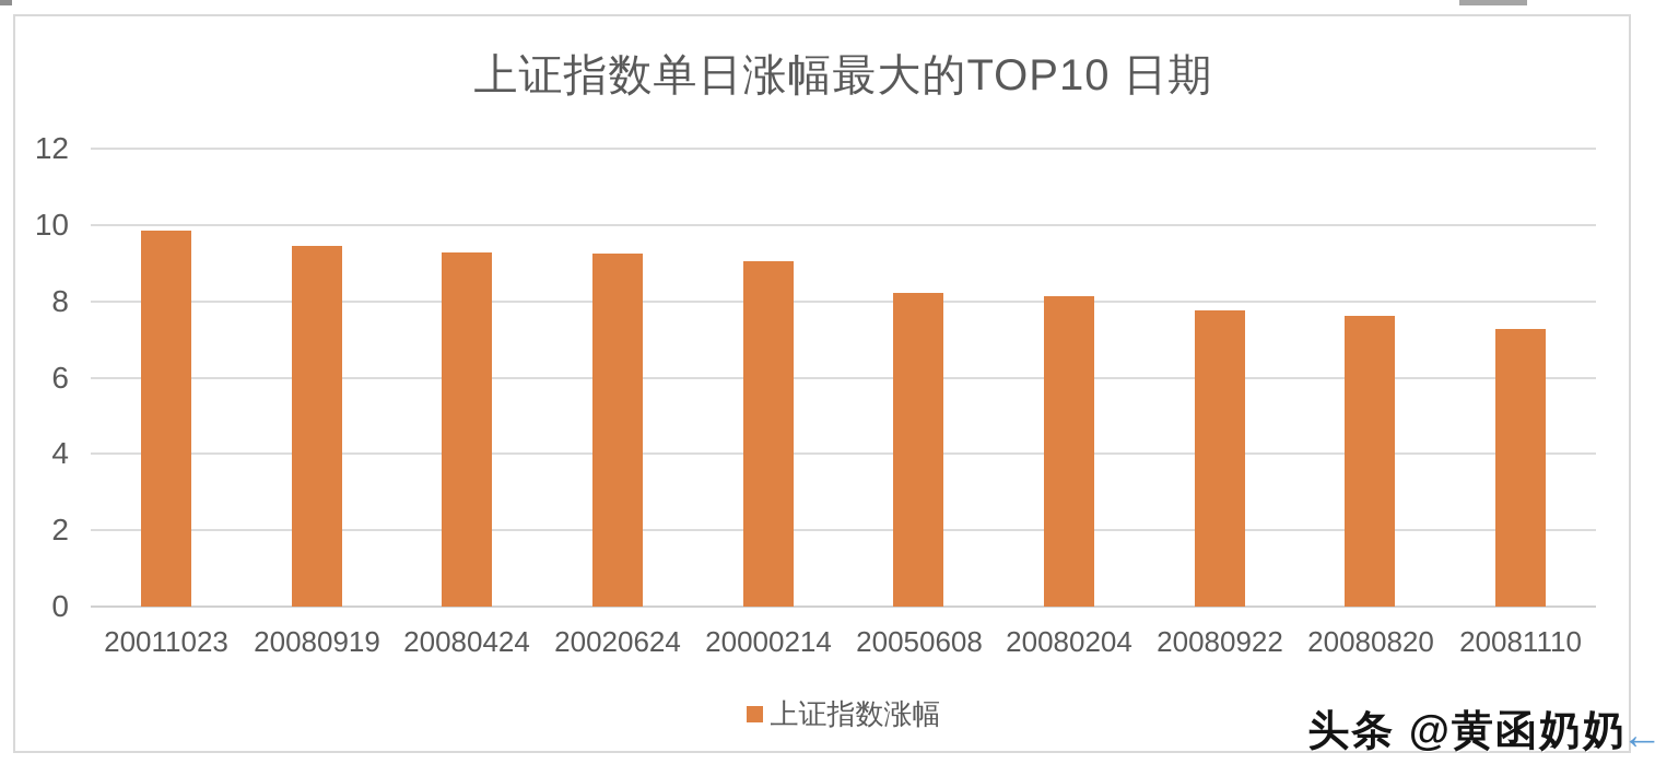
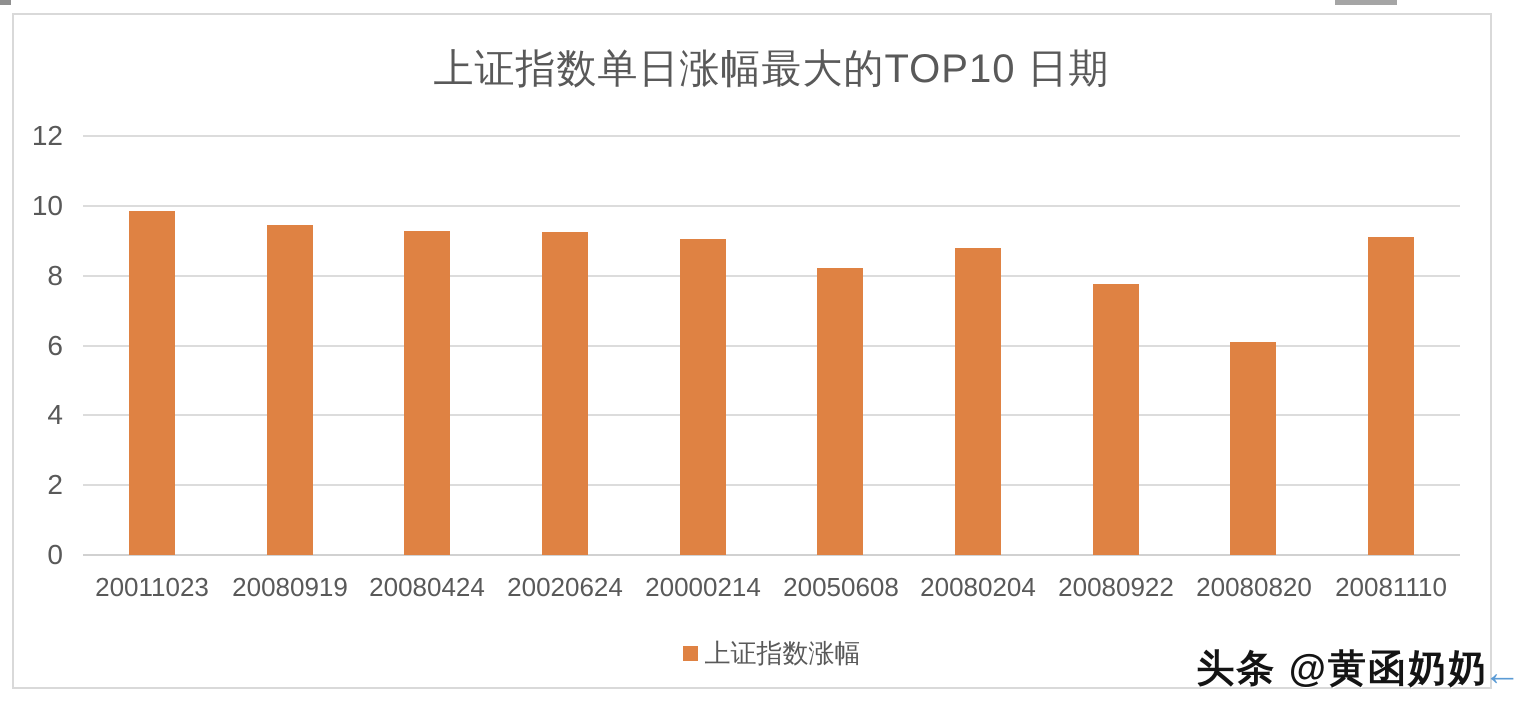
20080204: 8.1 -> 8.8
20080820: 7.6 -> 6.1
20081110: 7.3 -> 9.1
